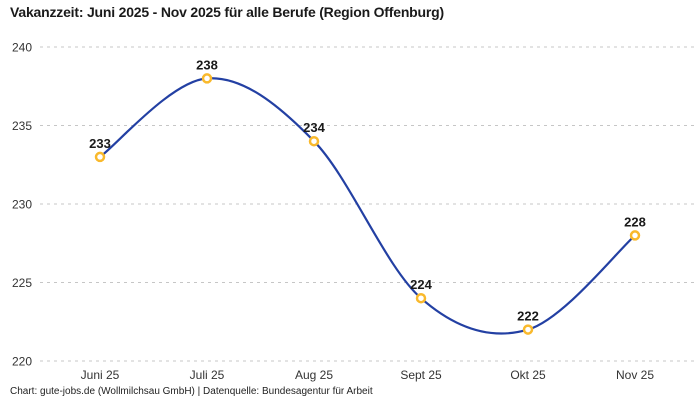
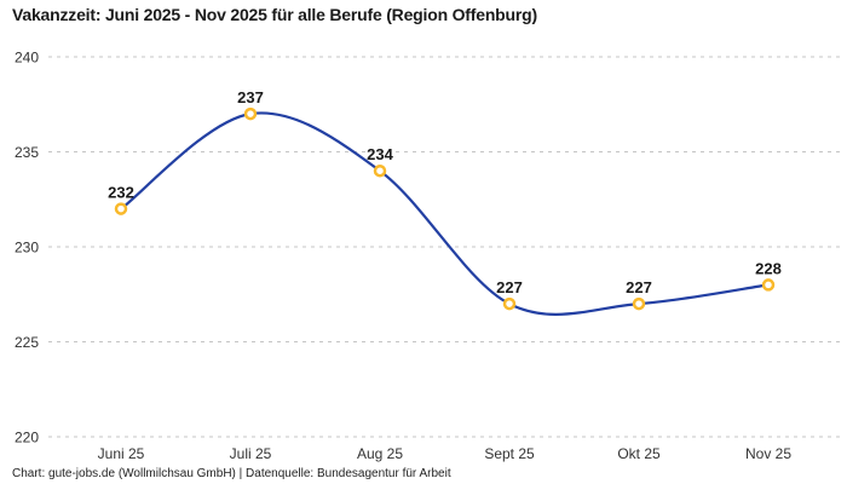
Juni 25: 233 -> 232
Juli 25: 238 -> 237
Sept 25: 224 -> 227
Okt 25: 222 -> 227
